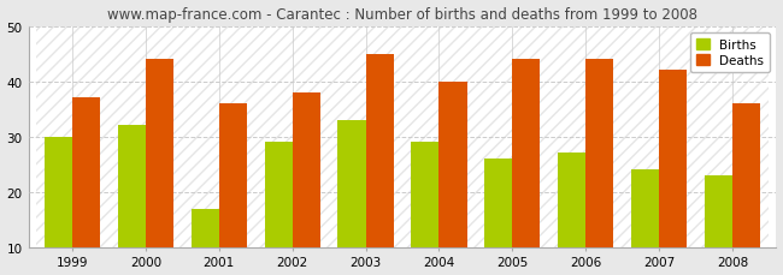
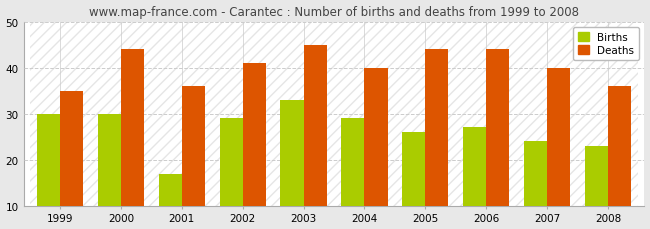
Deaths/1999: 37 -> 35
Births/2000: 32 -> 30
Deaths/2002: 38 -> 41
Deaths/2007: 42 -> 40
